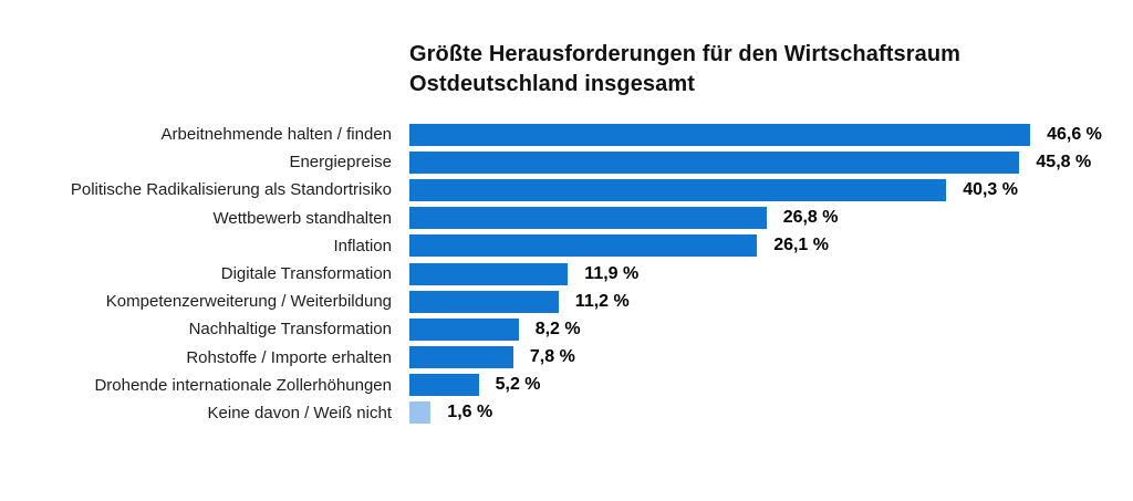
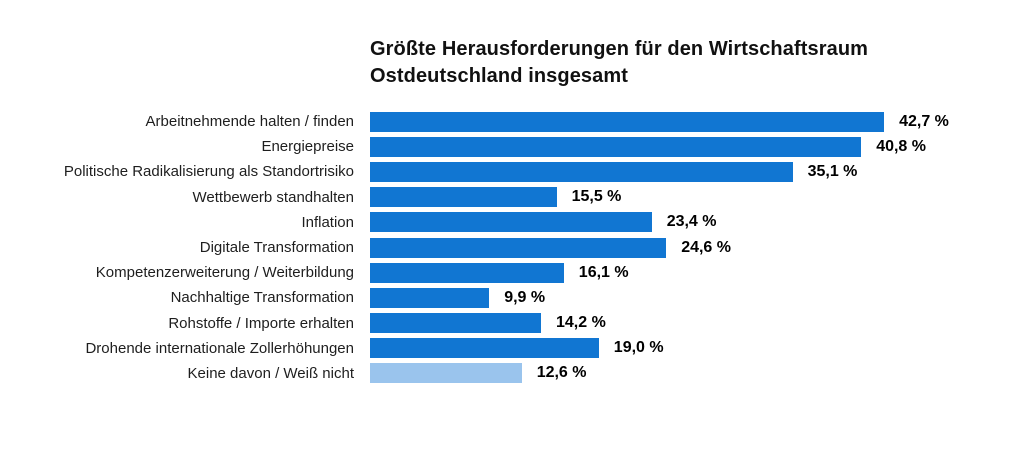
Arbeitnehmende halten / finden: 46,6 -> 42,7
Energiepreise: 45,8 -> 40,8
Politische Radikalisierung als Standortrisiko: 40,3 -> 35,1
Wettbewerb standhalten: 26,8 -> 15,5
Inflation: 26,1 -> 23,4
Digitale Transformation: 11,9 -> 24,6
Kompetenzerweiterung / Weiterbildung: 11,2 -> 16,1
Nachhaltige Transformation: 8,2 -> 9,9
Rohstoffe / Importe erhalten: 7,8 -> 14,2
Drohende internationale Zollerhöhungen: 5,2 -> 19,0
Keine davon / Weiß nicht: 1,6 -> 12,6
